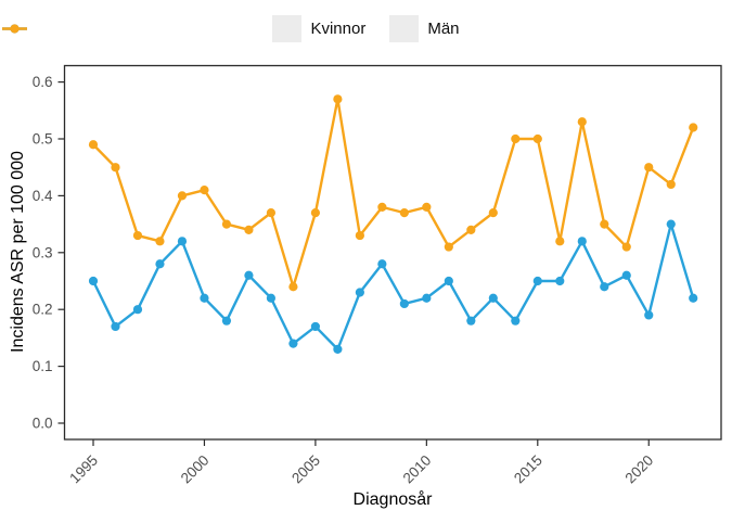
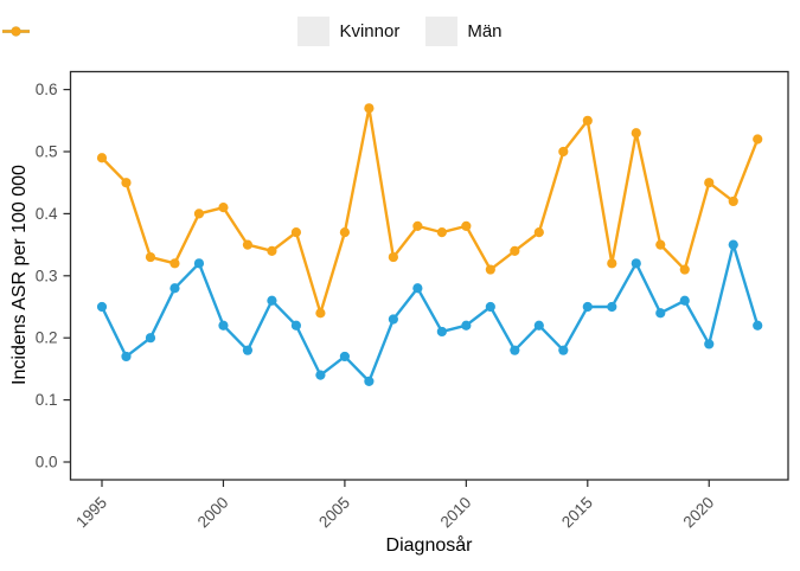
Män/2015: 0.50 -> 0.55
